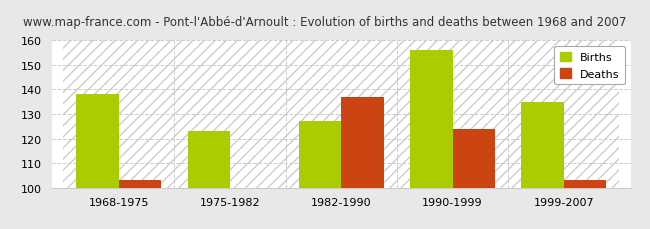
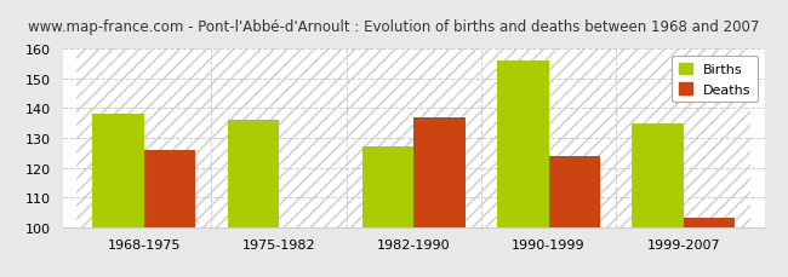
Deaths/1968-1975: 103 -> 126
Births/1975-1982: 123 -> 136
